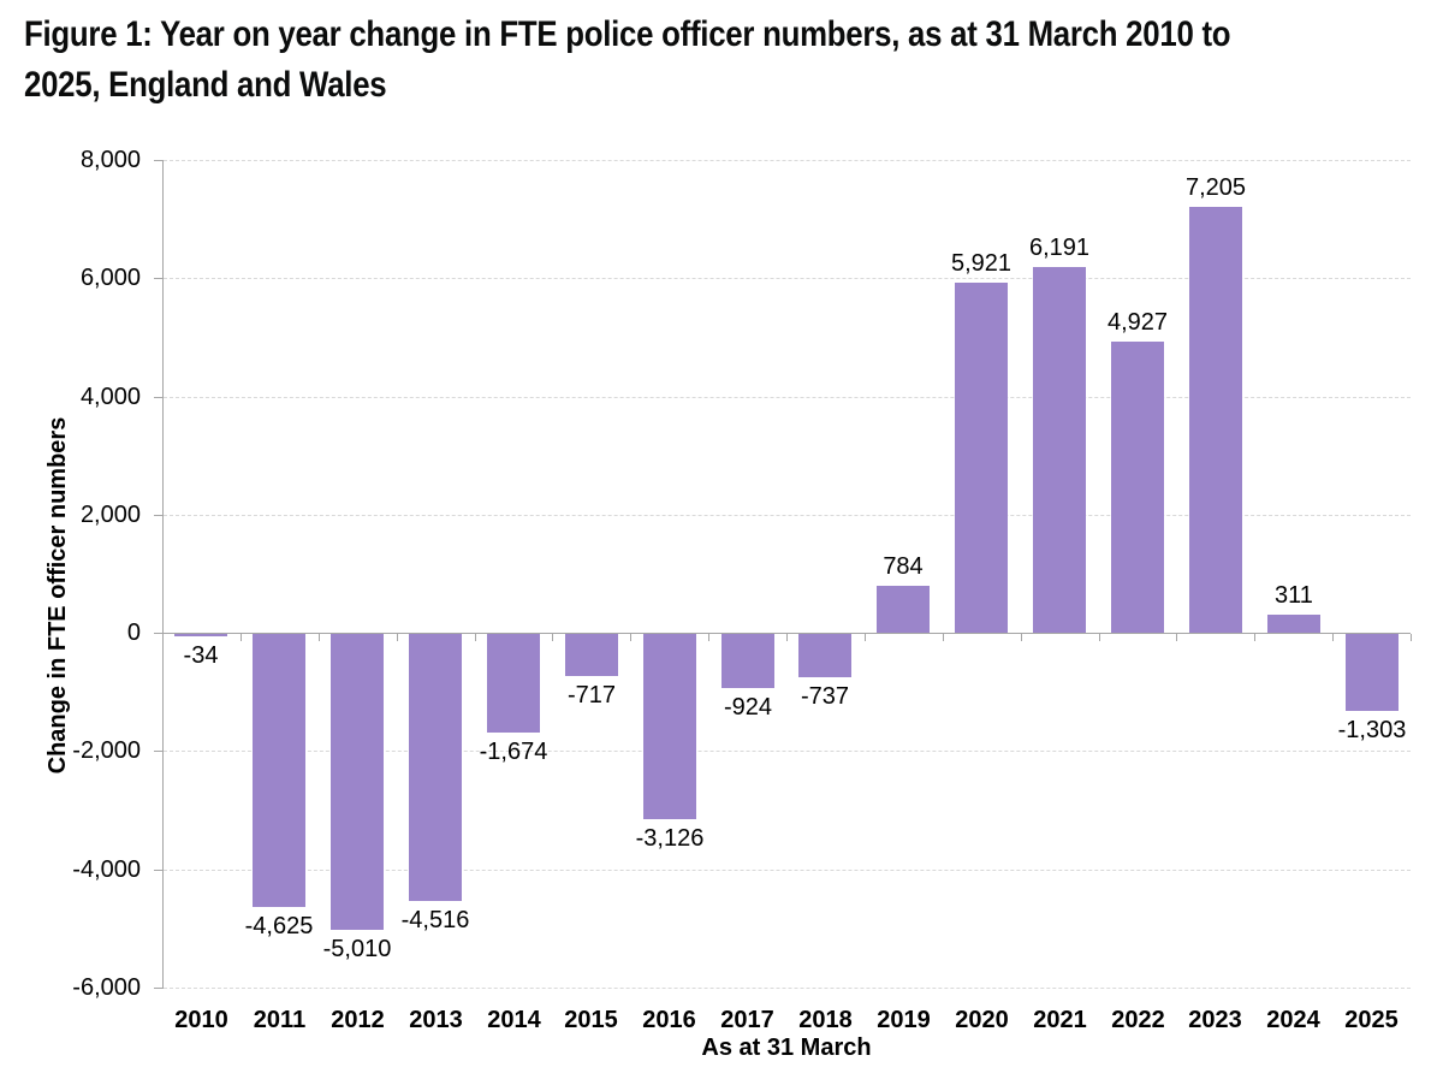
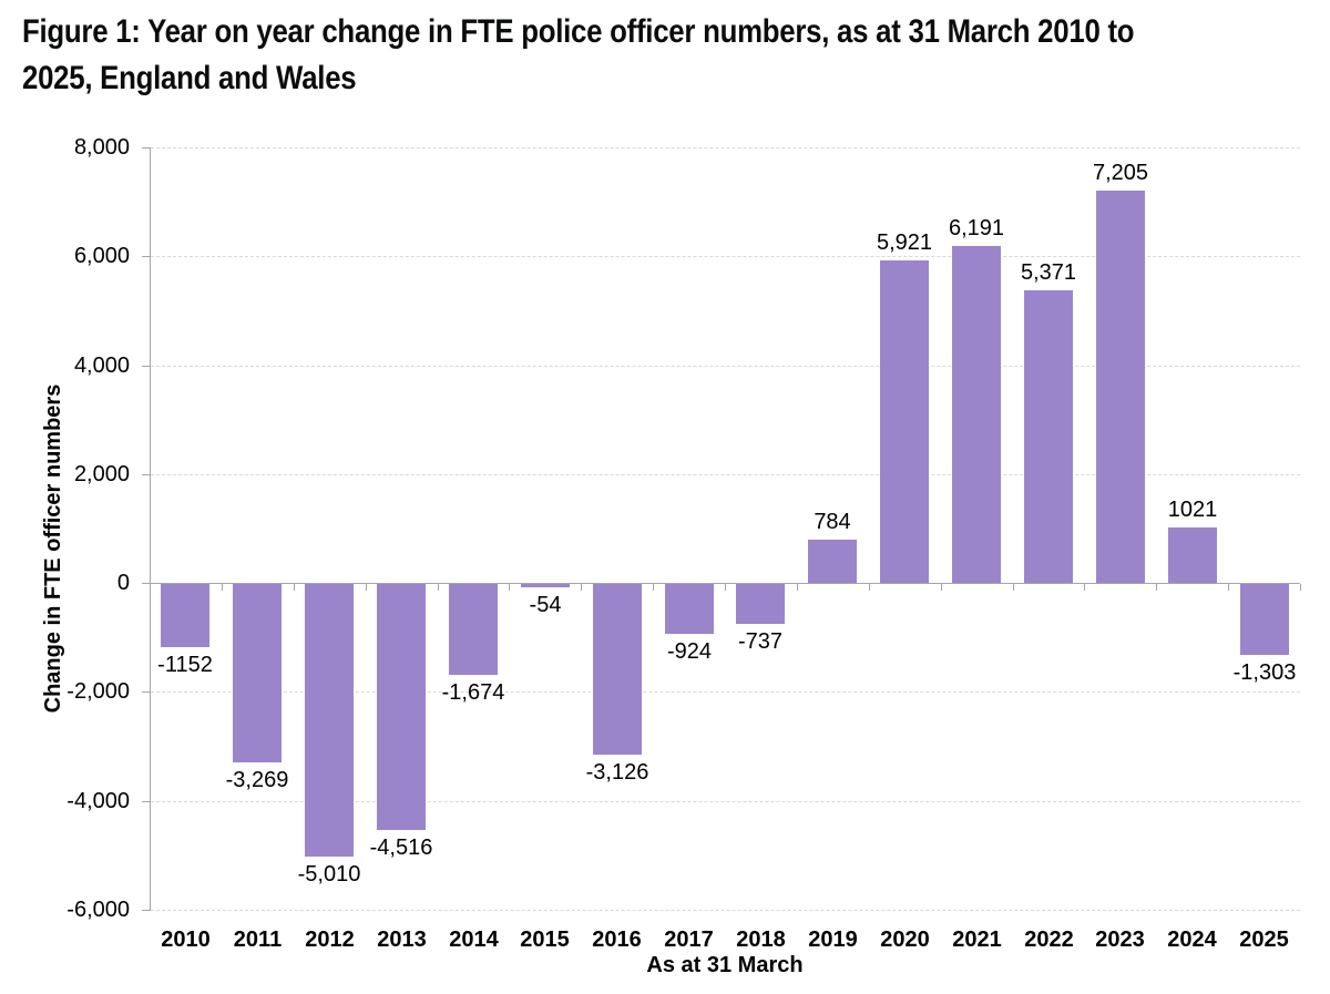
2010: -34 -> -1152
2011: -4,625 -> -3,269
2015: -717 -> -54
2022: 4,927 -> 5,371
2024: 311 -> 1021
